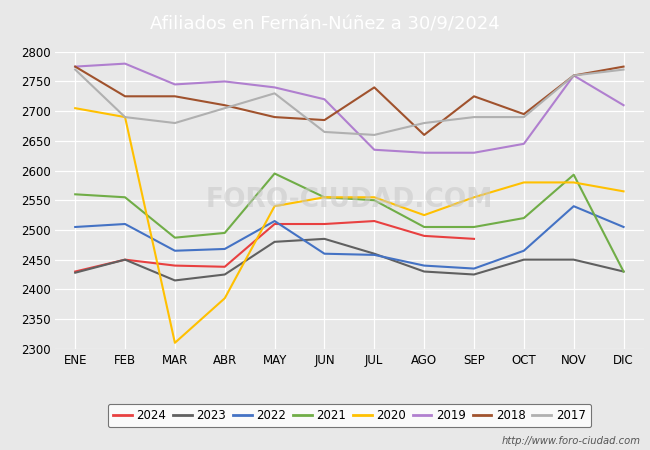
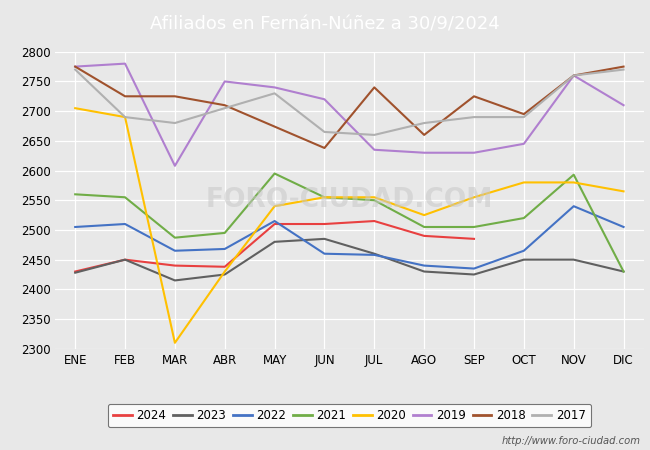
2019/MAR: 2745 -> 2608
2020/ABR: 2385 -> 2430
2018/MAY: 2690 -> 2674
2018/JUN: 2685 -> 2638
